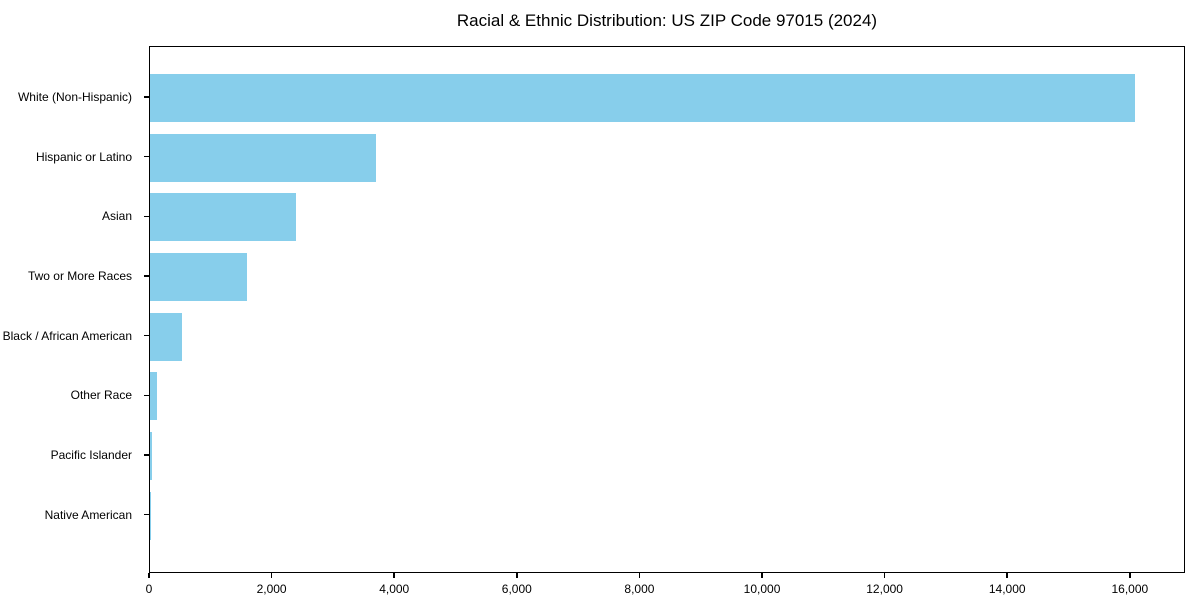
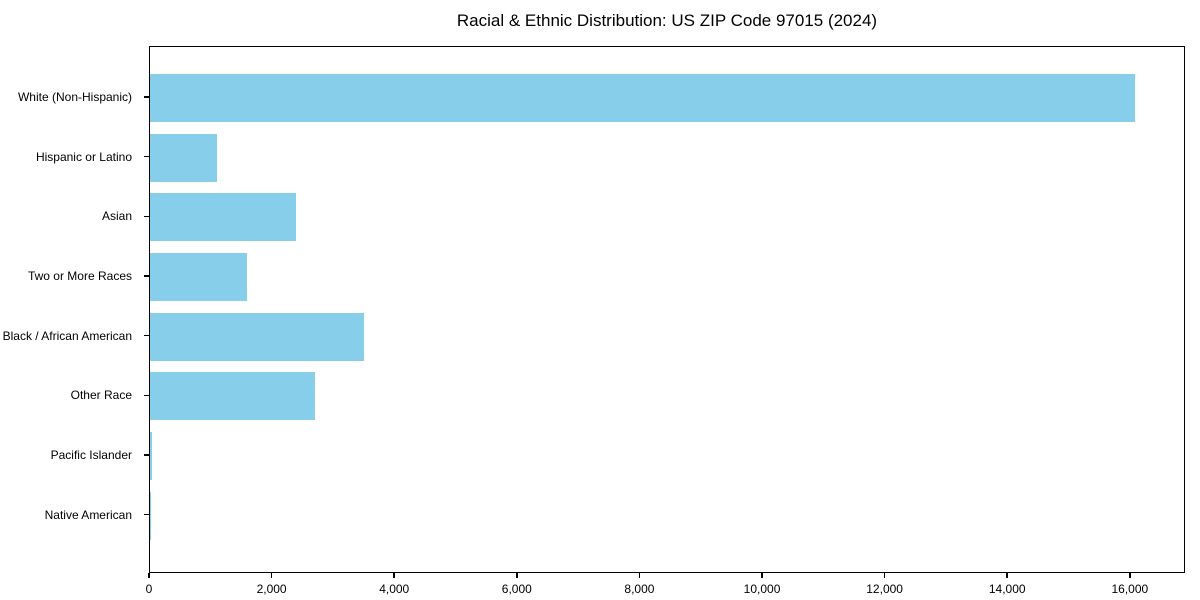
Hispanic or Latino: 3700 -> 1100
Black / African American: 500 -> 3500
Other Race: 100 -> 2700
